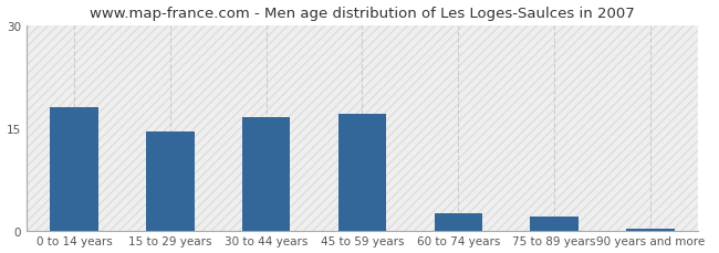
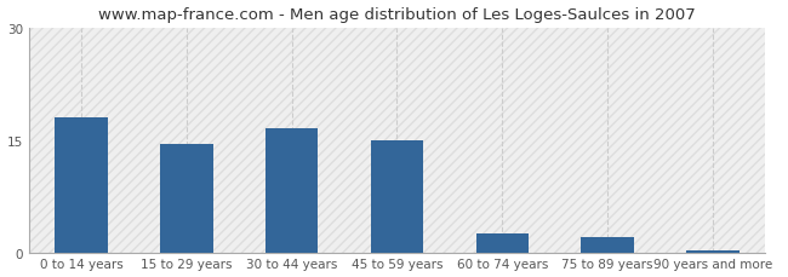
45 to 59 years: 17.0 -> 15.0
